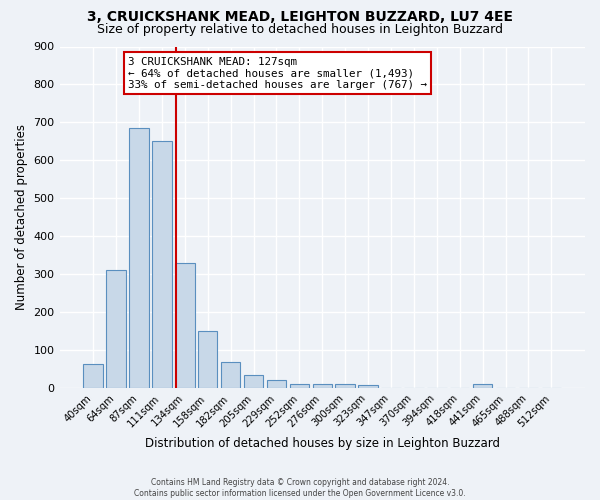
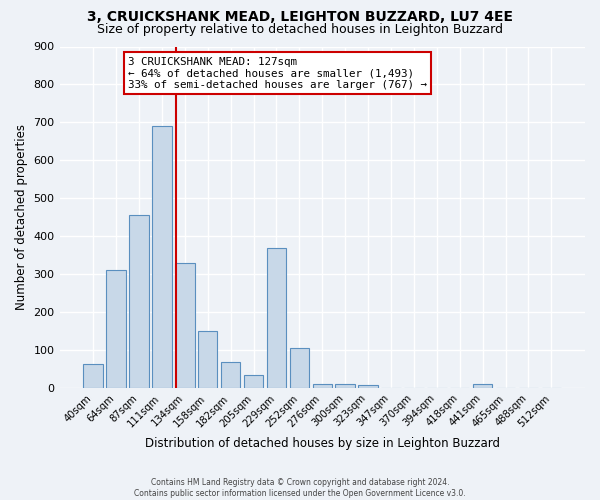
87sqm: 685 -> 455
111sqm: 650 -> 690
229sqm: 22 -> 370
252sqm: 12 -> 105
